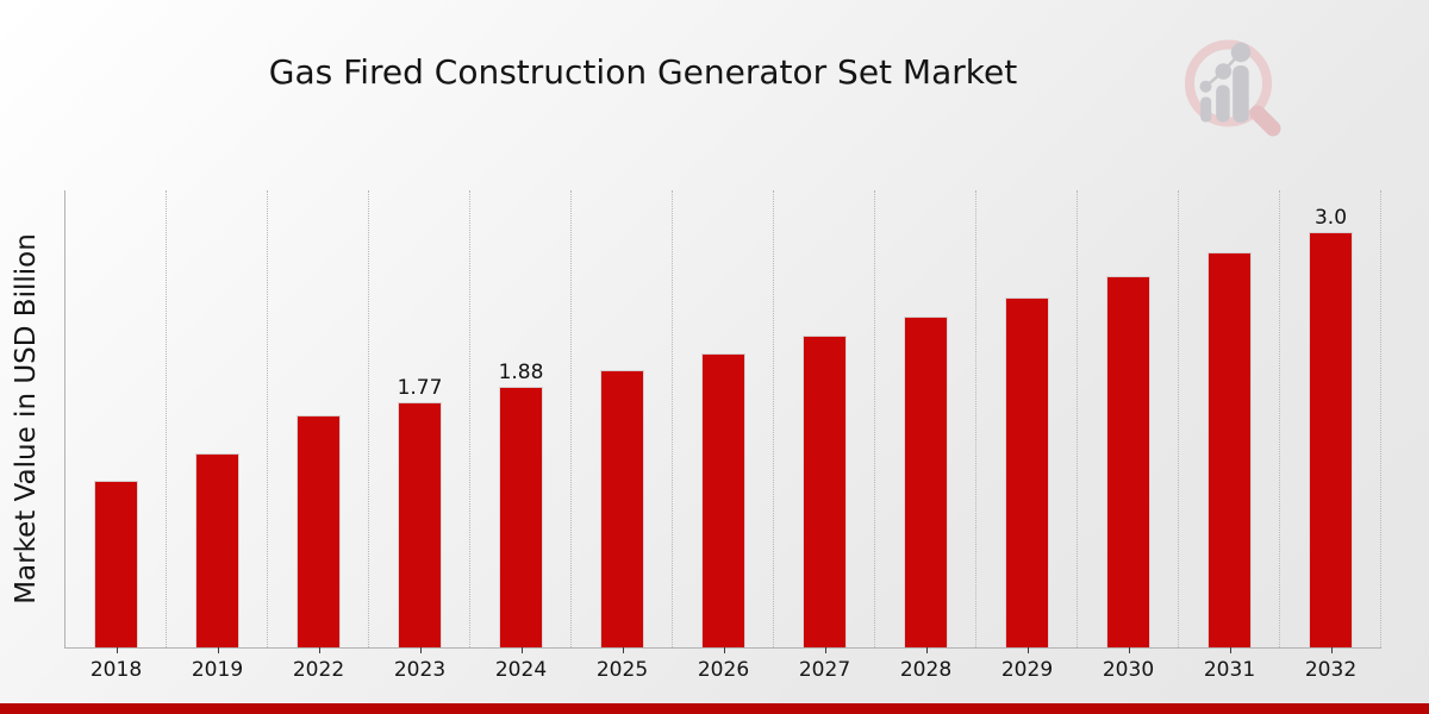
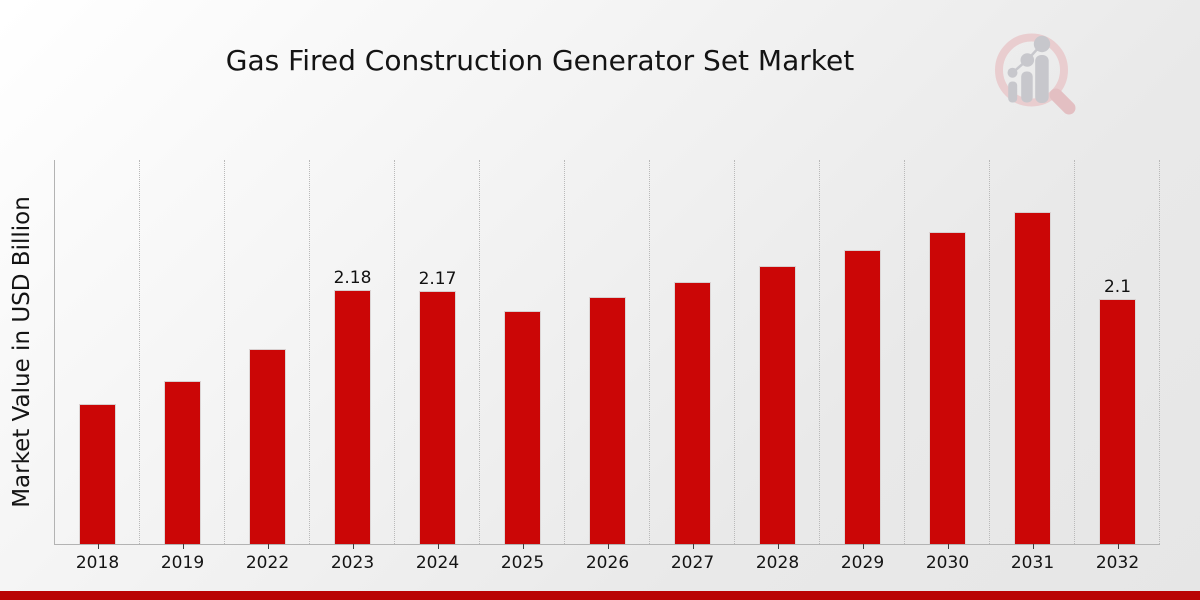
2023: 1.77 -> 2.18
2024: 1.88 -> 2.17
2032: 3.0 -> 2.1
